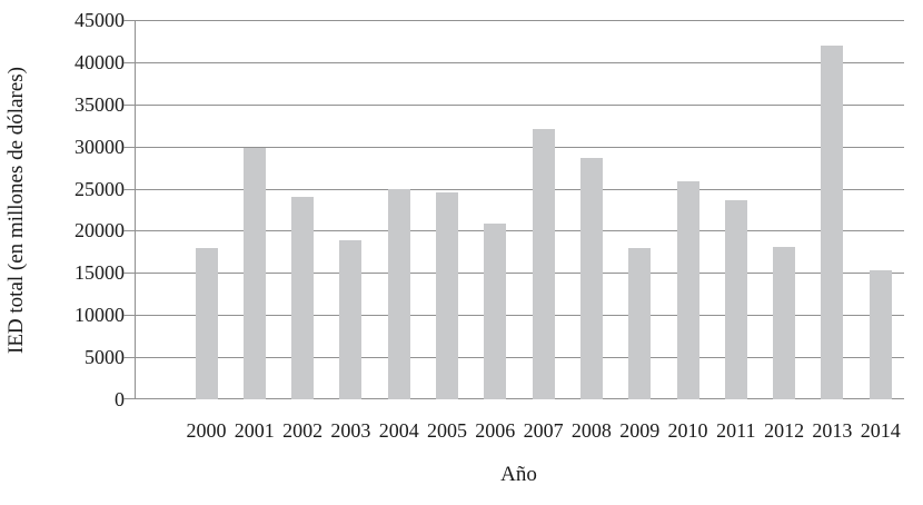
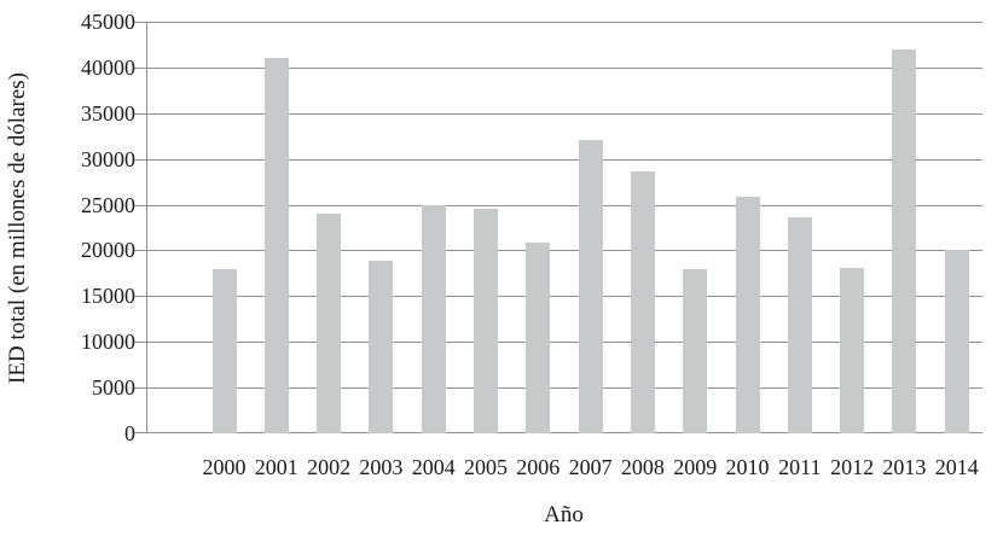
2001: 30000 -> 41000
2014: 15000 -> 20000
